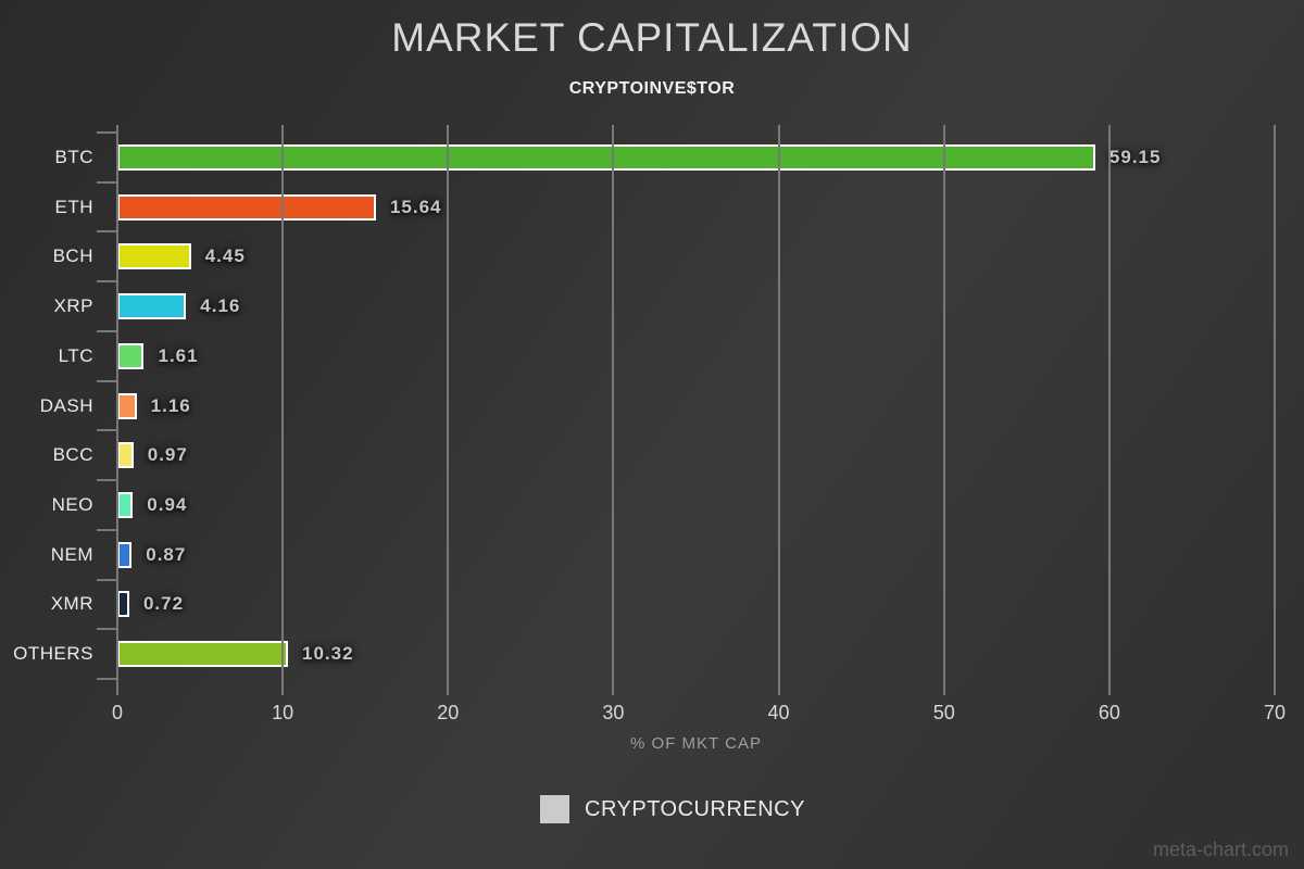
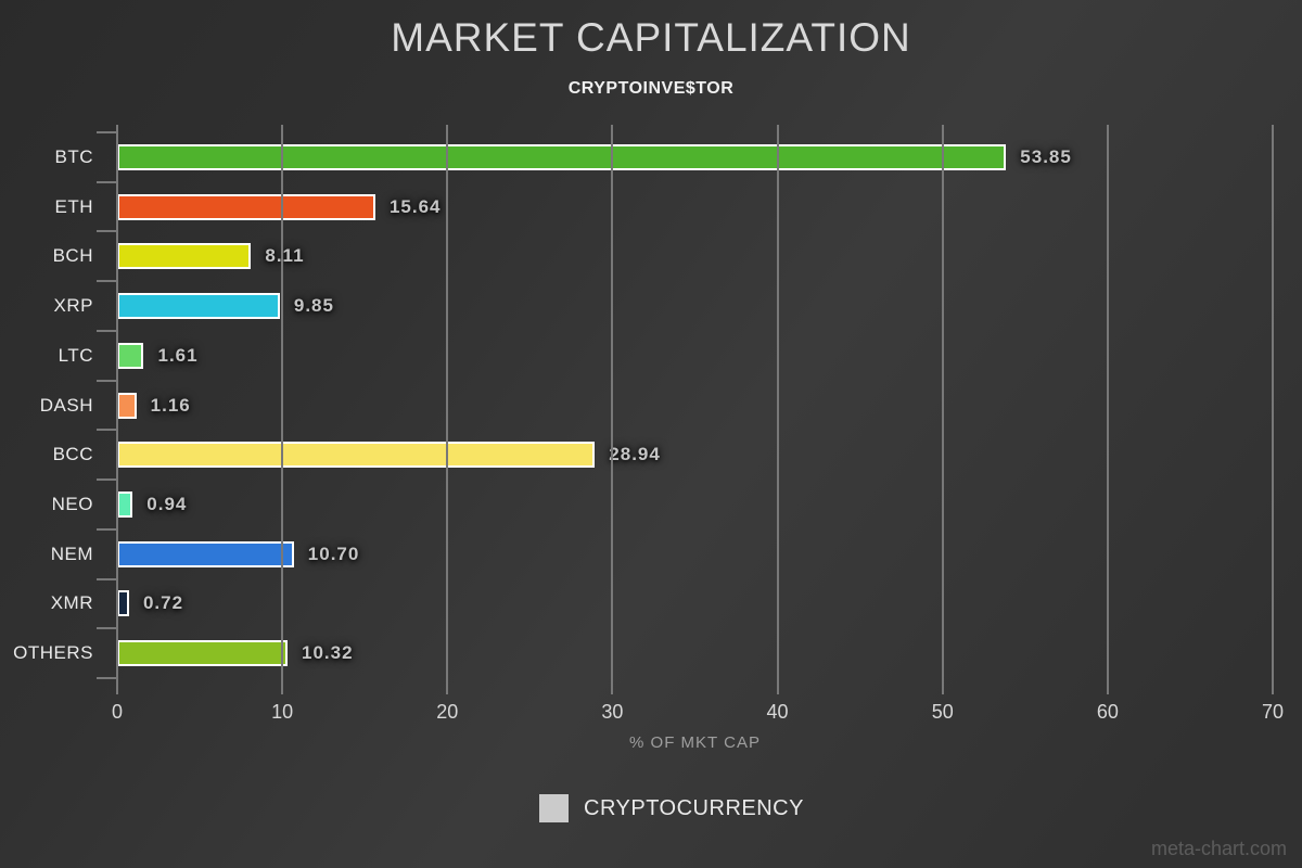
BTC: 59.15 -> 53.85
BCH: 4.45 -> 8.11
XRP: 4.16 -> 9.85
BCC: 0.97 -> 28.94
NEM: 0.87 -> 10.70
